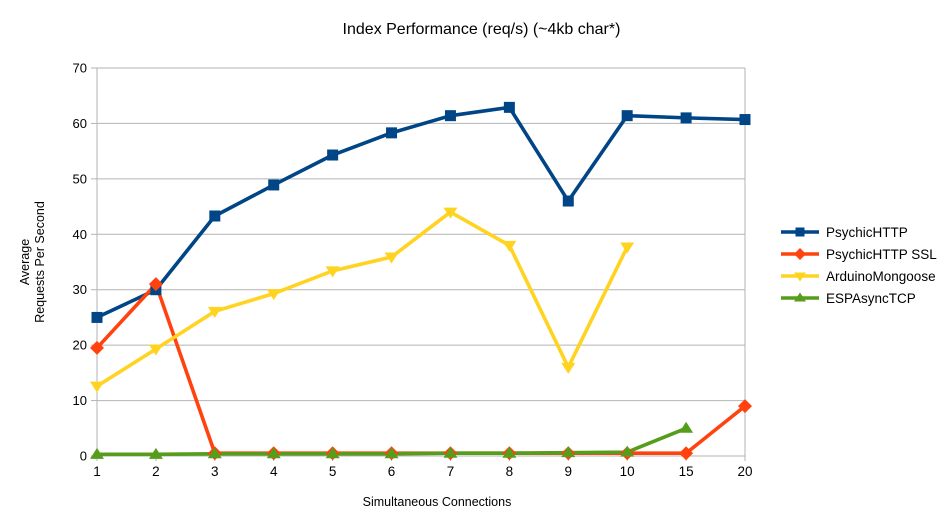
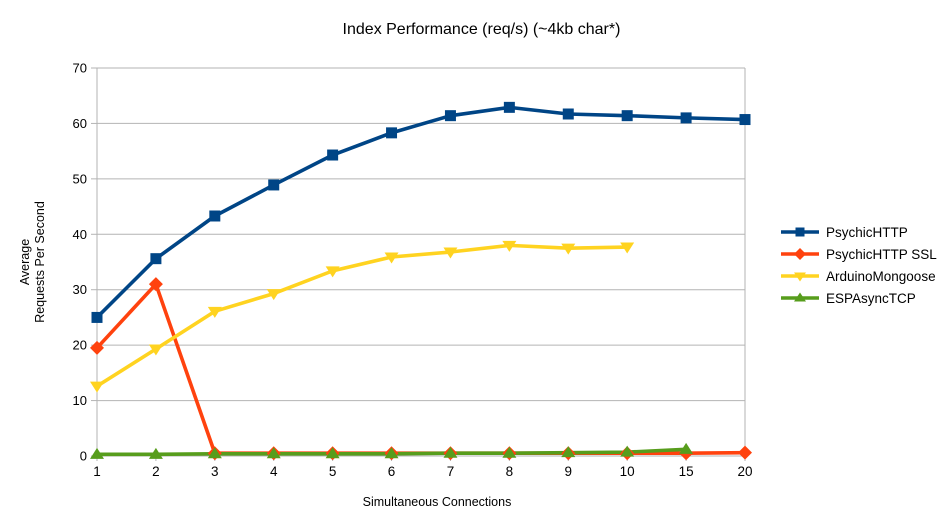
PsychicHTTP/2: 30 -> 36
ArduinoMongoose/7: 44 -> 37
PsychicHTTP/9: 46 -> 62
ArduinoMongoose/9: 16 -> 38
ESPAsyncTCP/15: 5 -> 1
PsychicHTTP SSL/20: 9 -> 1
